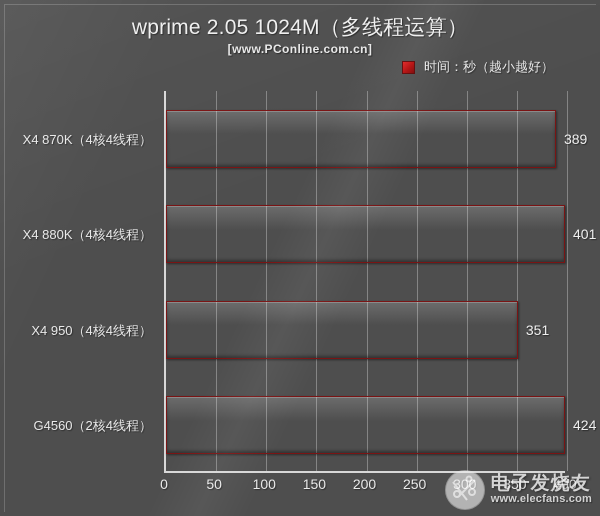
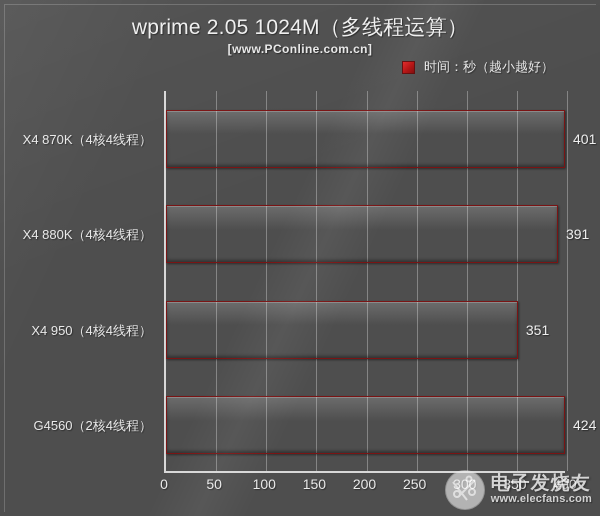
X4 870K（4核4线程）: 389 -> 401
X4 880K（4核4线程）: 401 -> 391
